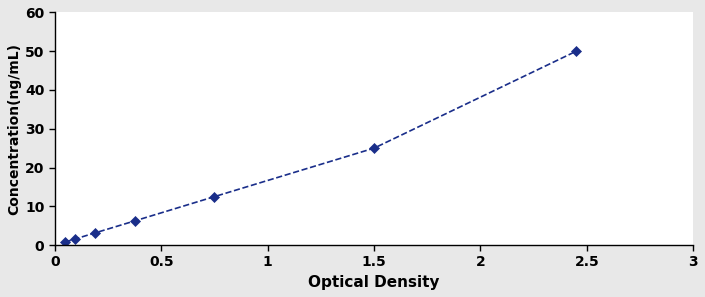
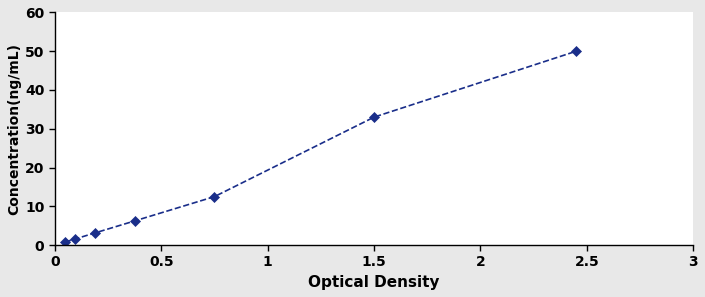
1.5: 25.0 -> 33.0
